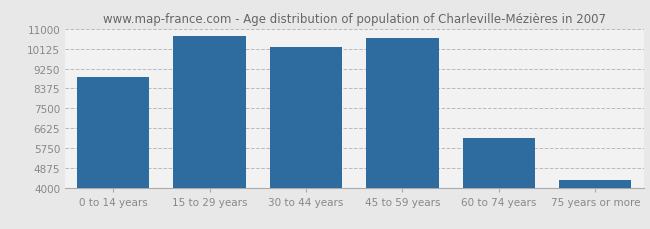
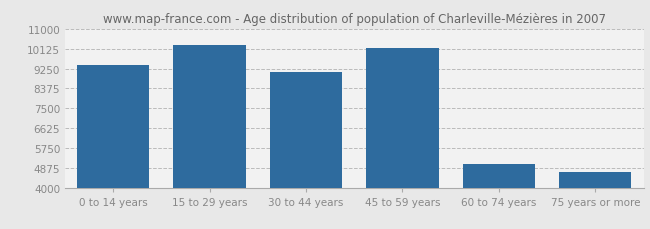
0 to 14 years: 8900 -> 9400
15 to 29 years: 10700 -> 10300
30 to 44 years: 10200 -> 9100
45 to 59 years: 10580 -> 10150
60 to 74 years: 6200 -> 5050
75 years or more: 4350 -> 4700
